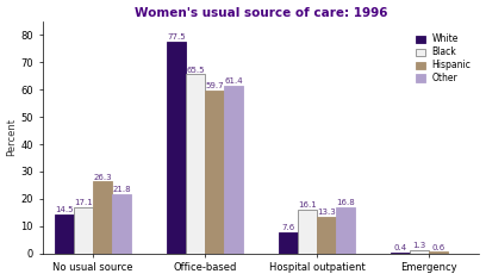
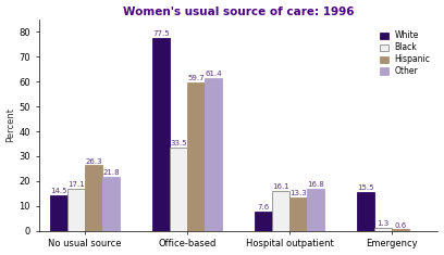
Black/Office-based: 65.5 -> 33.5
White/Emergency: 0.4 -> 15.5
